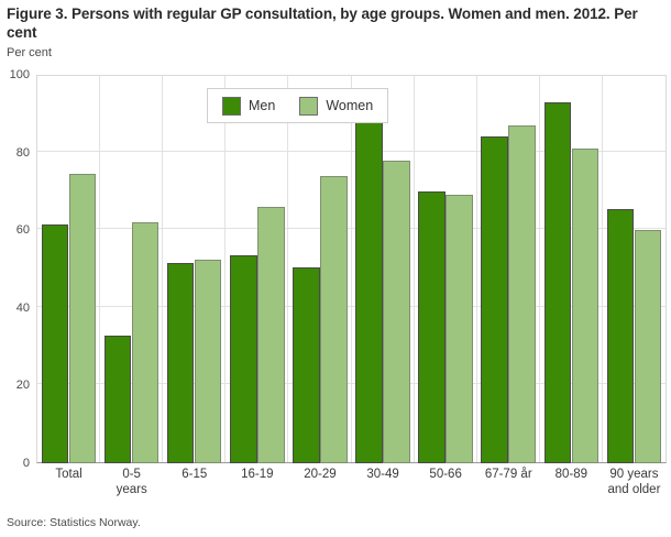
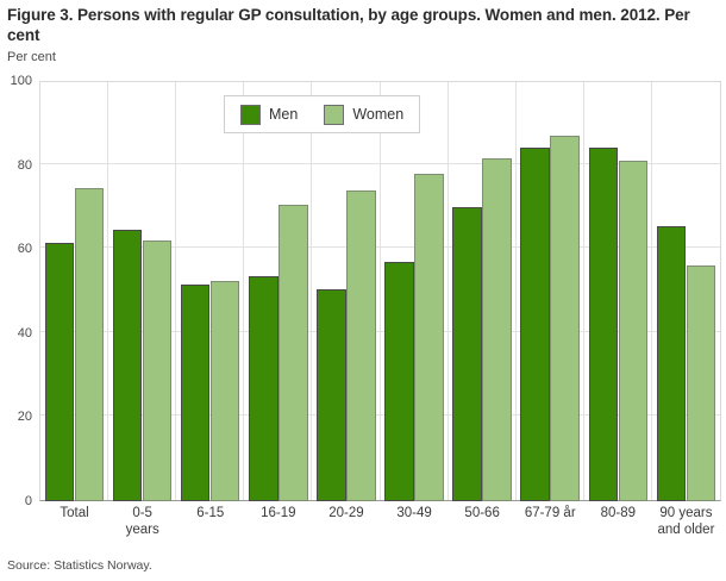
Men/0-5 years: 33 -> 64
Women/16-19: 66 -> 70
Men/30-49: 92 -> 57
Women/50-66: 69 -> 82
Men/80-89: 93 -> 84
Women/90 years and older: 60 -> 56
